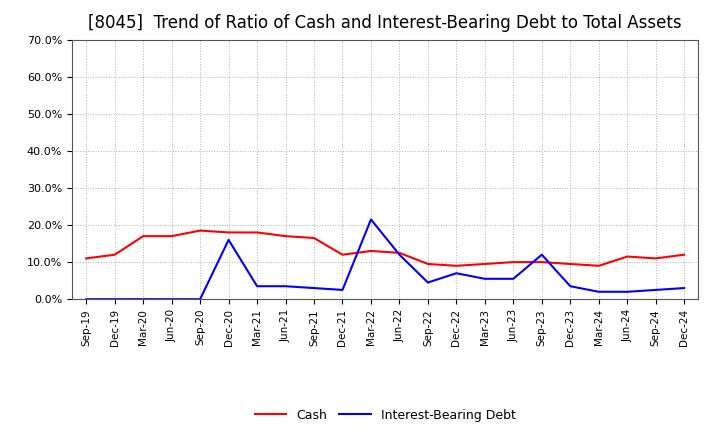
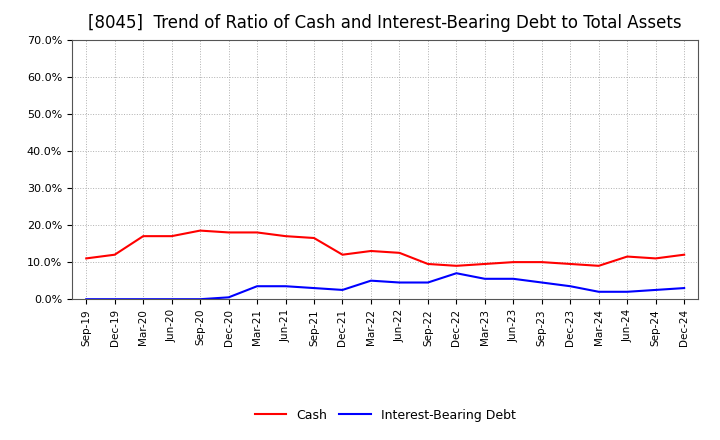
Interest-Bearing Debt/Dec-20: 16.0% -> 0.5%
Interest-Bearing Debt/Mar-22: 21.5% -> 5.0%
Interest-Bearing Debt/Jun-22: 12.0% -> 4.5%
Interest-Bearing Debt/Sep-23: 12.0% -> 4.5%
